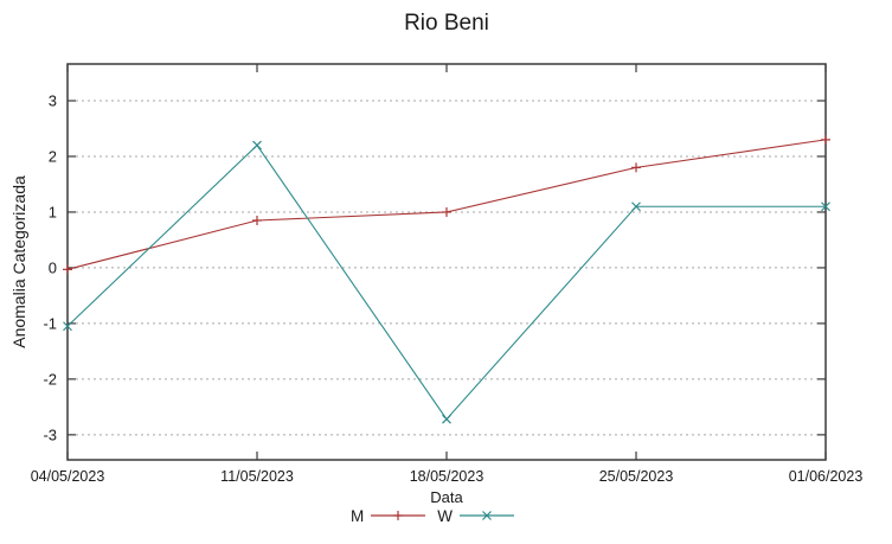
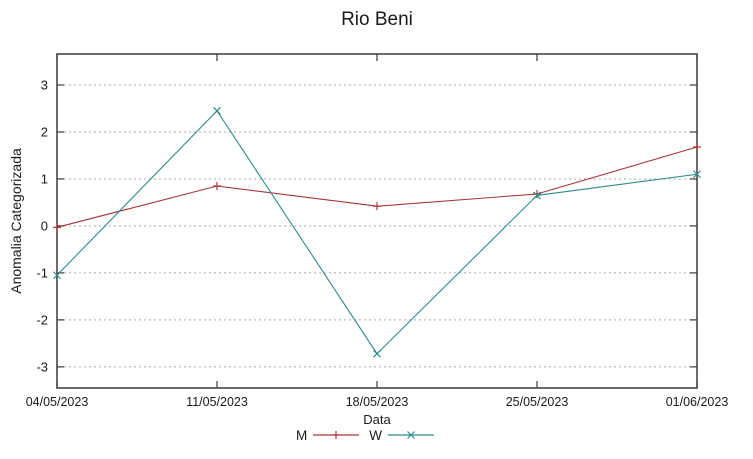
W/11/05/2023: 2.2 -> 2.5
M/18/05/2023: 1.0 -> 0.4
M/25/05/2023: 1.8 -> 0.7
W/25/05/2023: 1.1 -> 0.7
M/01/06/2023: 2.3 -> 1.7
